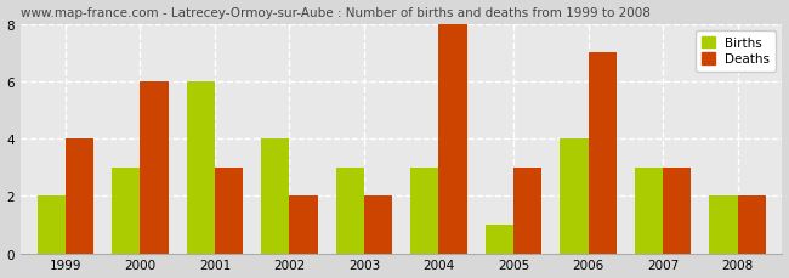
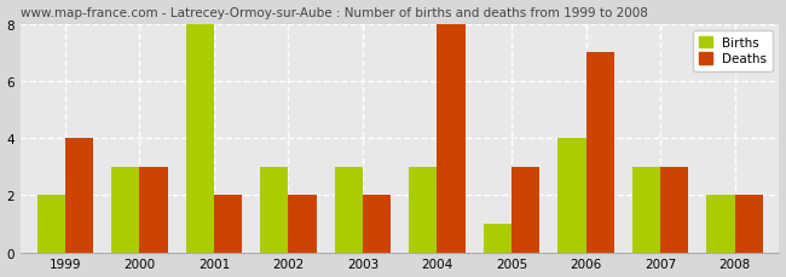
Deaths/2000: 6 -> 3
Births/2001: 6 -> 8
Deaths/2001: 3 -> 2
Births/2002: 4 -> 3
